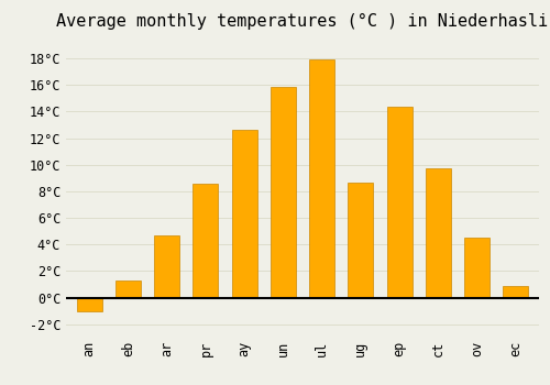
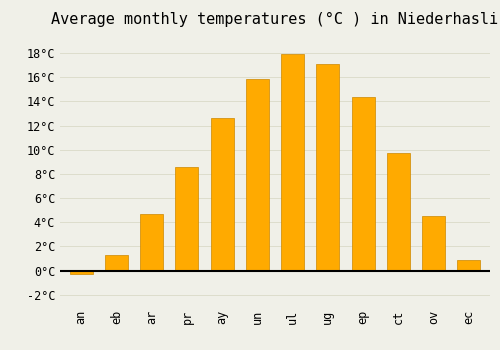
an: -1.0°C -> -0.3°C
ug: 8.7°C -> 17.1°C
